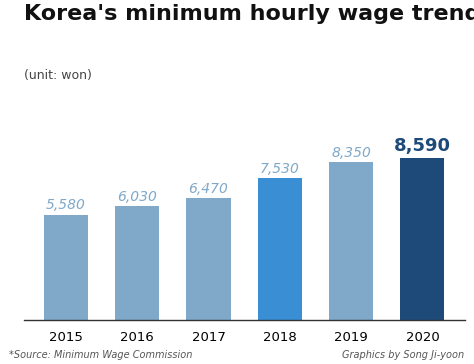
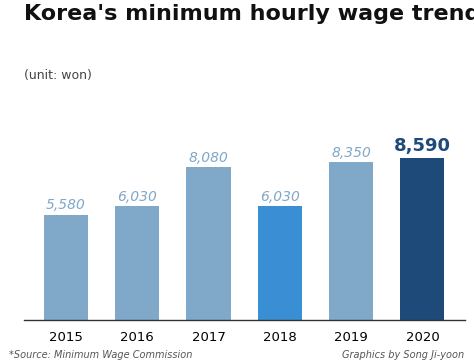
2017: 6,470 -> 8,080
2018: 7,530 -> 6,030
